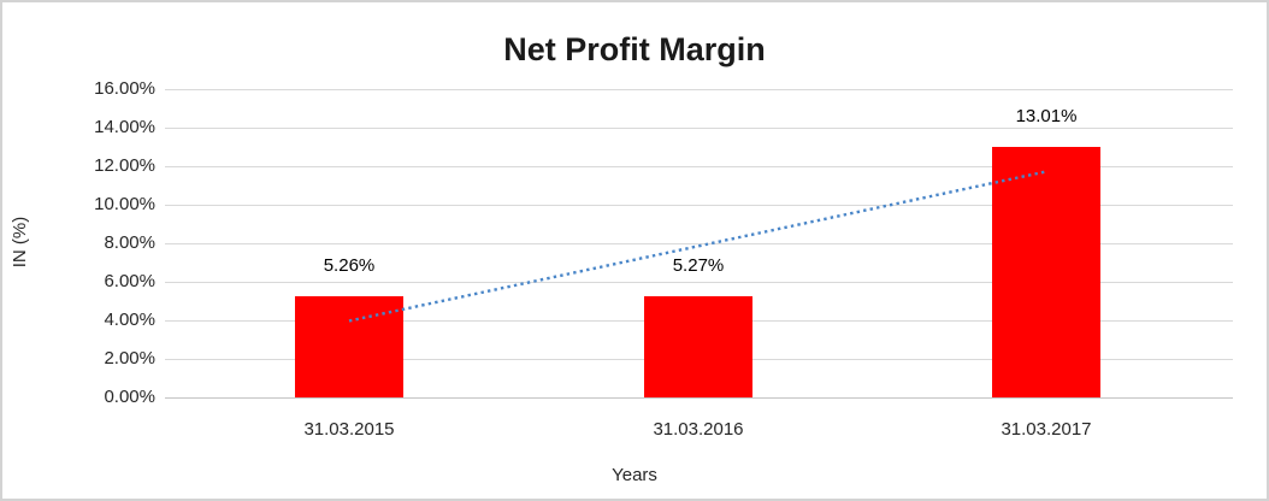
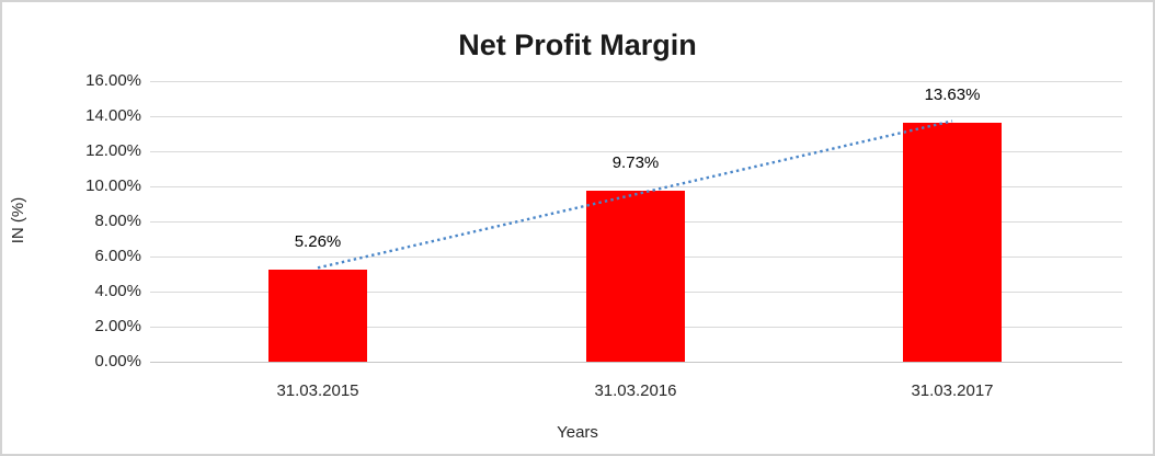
31.03.2016: 5.27% -> 9.73%
31.03.2017: 13.01% -> 13.63%
